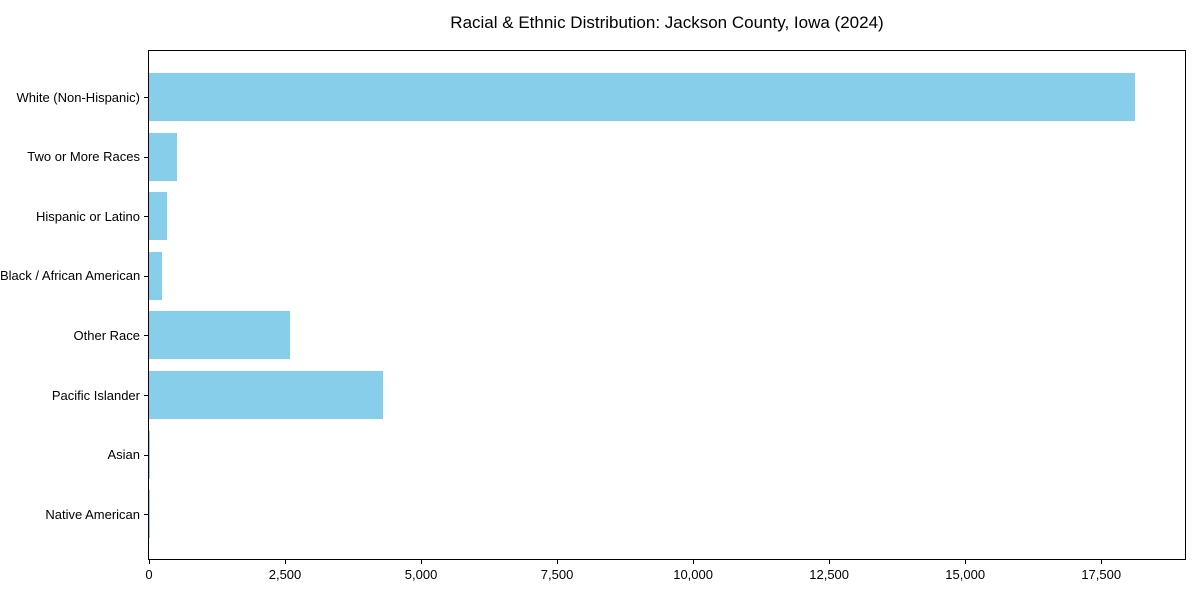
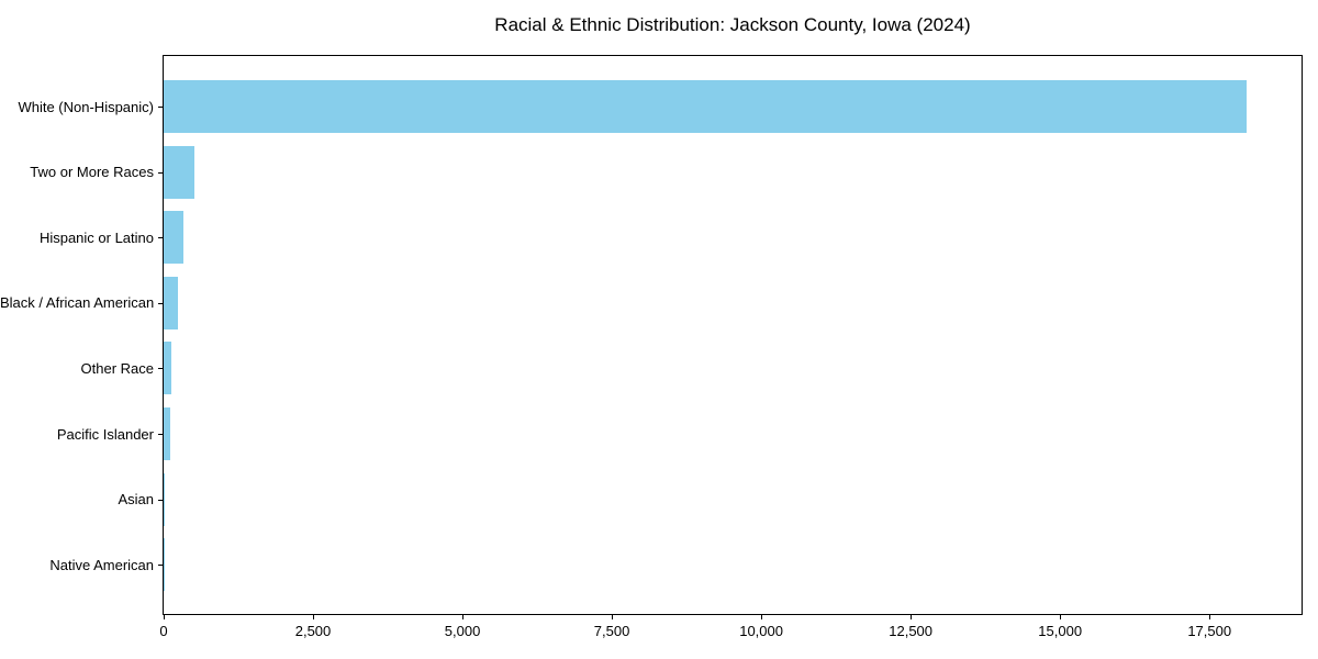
Other Race: 2600 -> 100
Pacific Islander: 4300 -> 100
